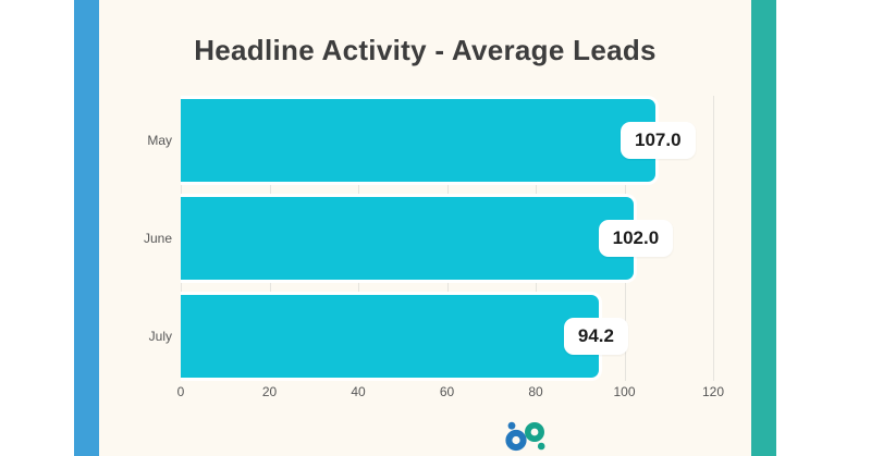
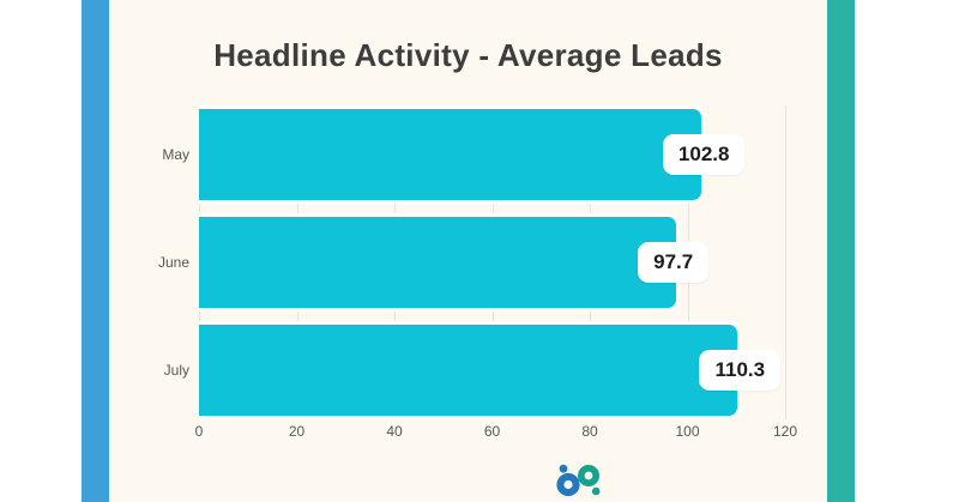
May: 107.0 -> 102.8
June: 102.0 -> 97.7
July: 94.2 -> 110.3
